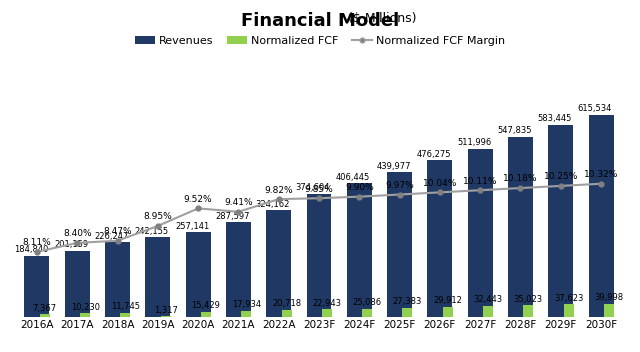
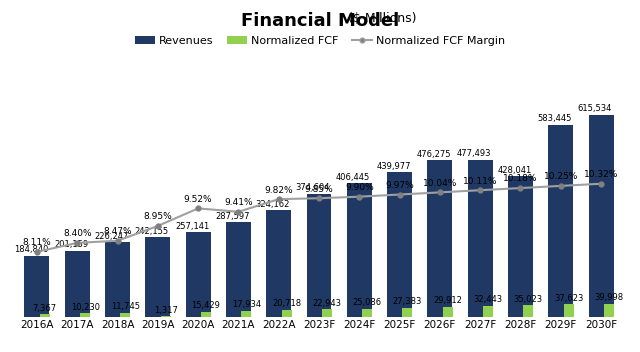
Revenues/2027F: 511,996 -> 477,493
Revenues/2028F: 547,835 -> 428,041
